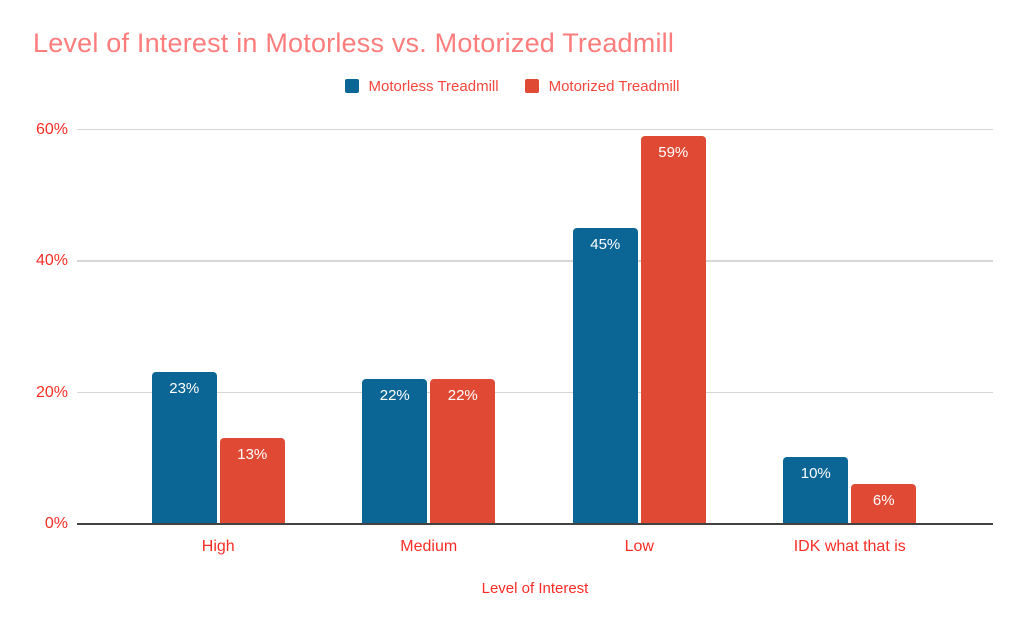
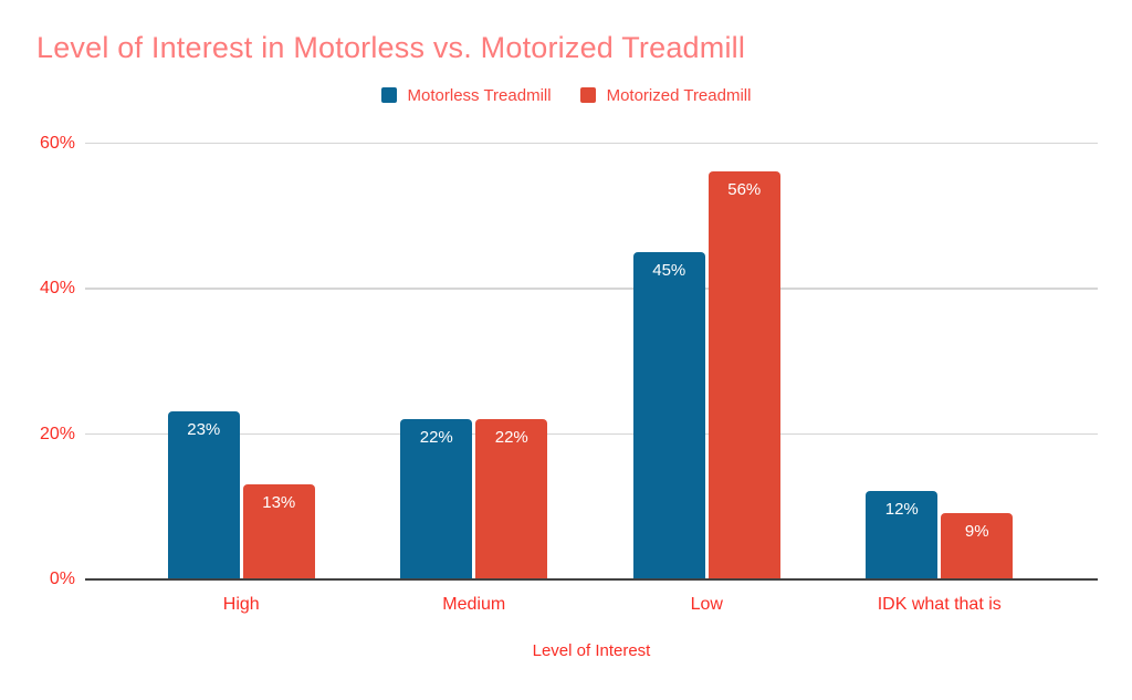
Motorized Treadmill/Low: 59% -> 56%
Motorless Treadmill/IDK what that is: 10% -> 12%
Motorized Treadmill/IDK what that is: 6% -> 9%
